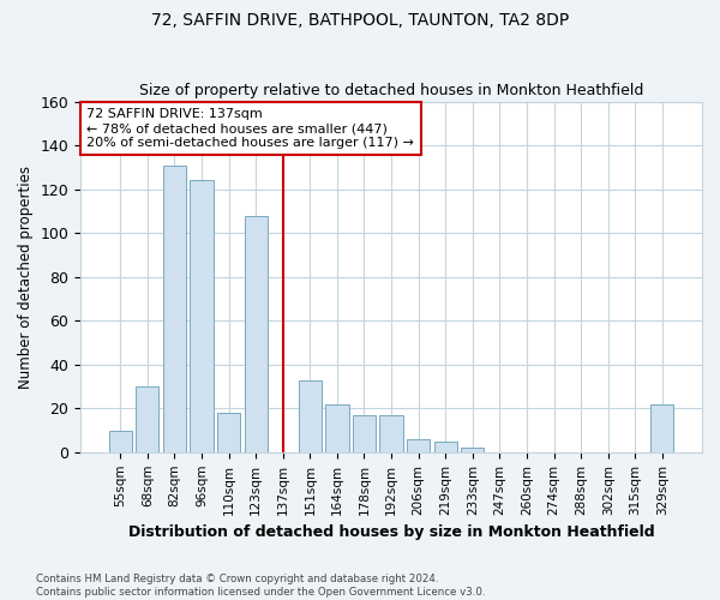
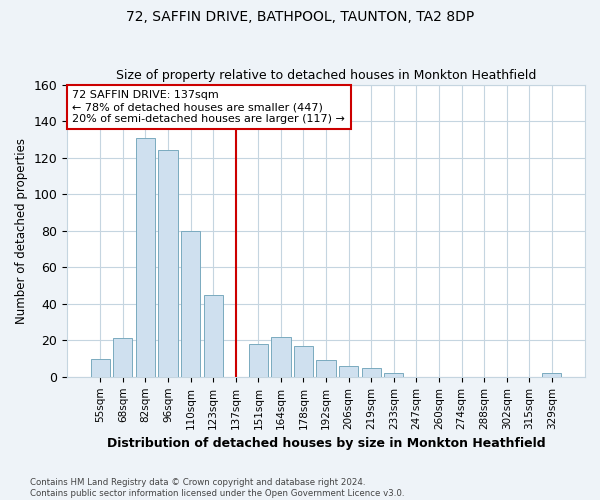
68sqm: 30 -> 21
110sqm: 18 -> 80
123sqm: 108 -> 45
151sqm: 33 -> 18
192sqm: 17 -> 9
329sqm: 22 -> 2
